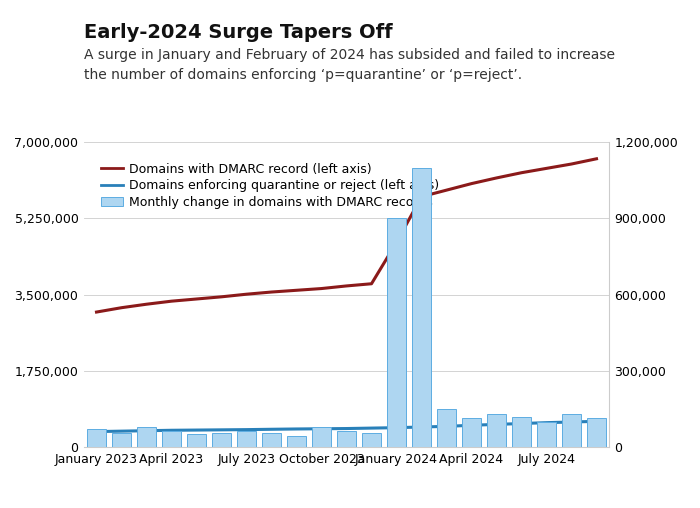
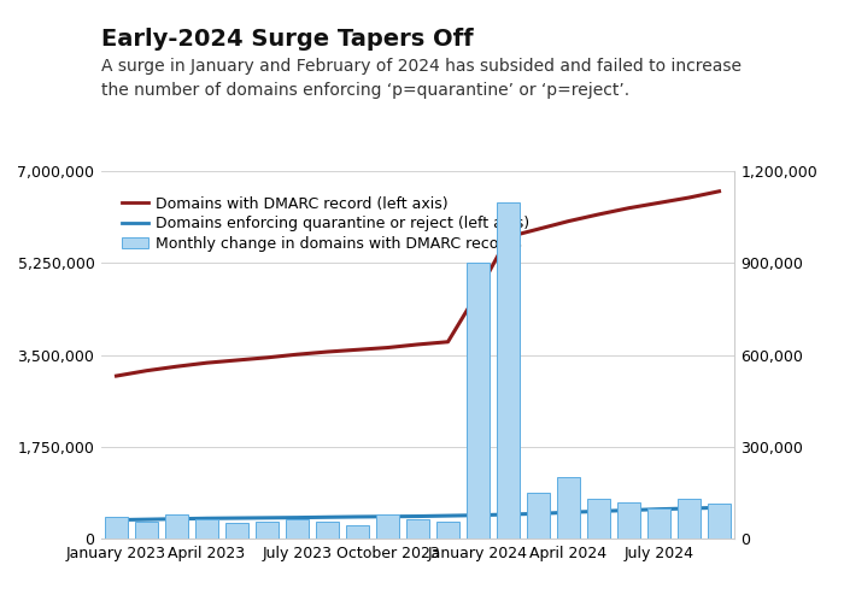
Monthly change in domains with DMARC records/April 2024: 115,000 -> 200,000
